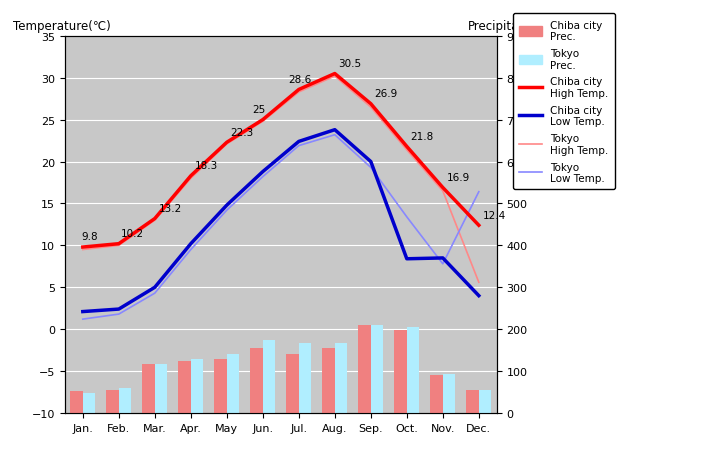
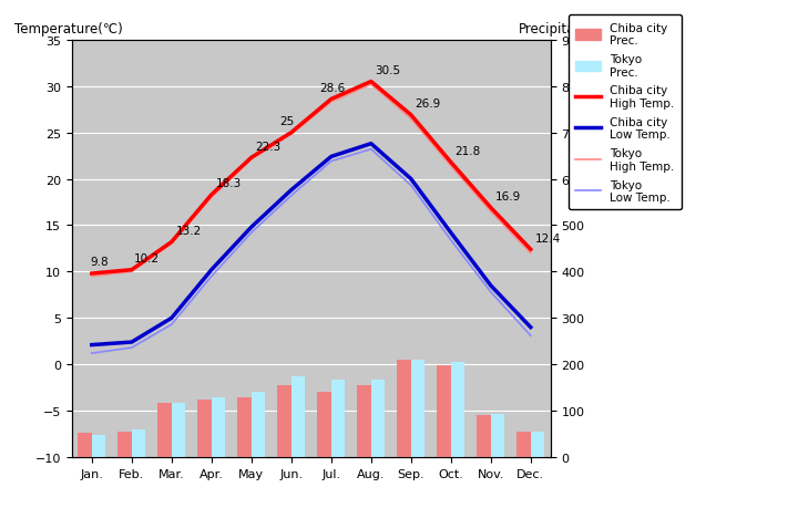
Chiba city Low Temp./Oct.: 8.4 -> 14.2
Tokyo High Temp./Dec.: 5.6 -> 12.0
Tokyo Low Temp./Dec.: 16.4 -> 3.1
